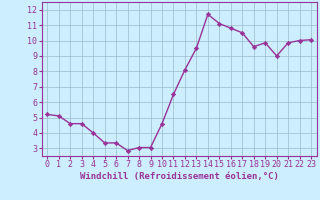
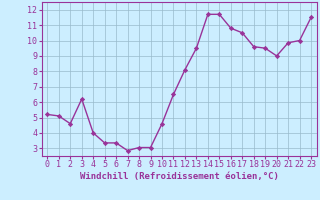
3: 4.6 -> 6.2
15: 11.1 -> 11.7
19: 9.8 -> 9.5
23: 10.1 -> 11.5
